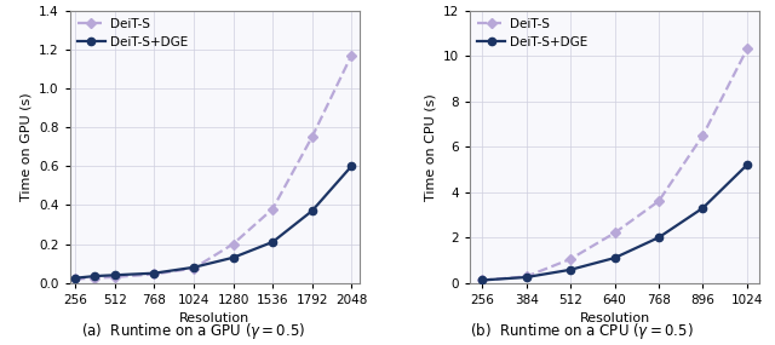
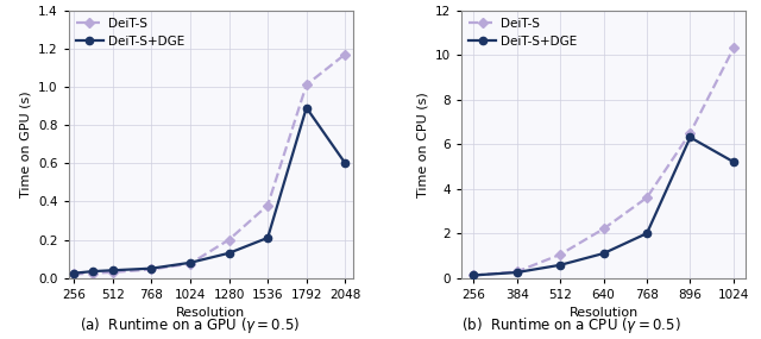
DeiT-S/1792: 0.75 -> 1.01
DeiT-S+DGE/1792: 0.37 -> 0.89
DeiT-S+DGE/896: 3.3 -> 6.3
